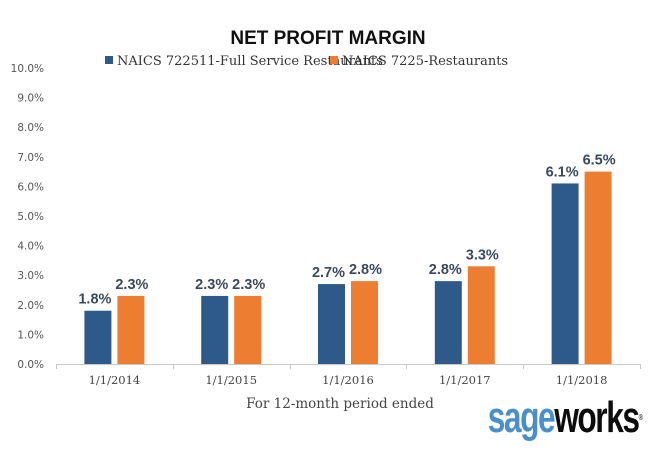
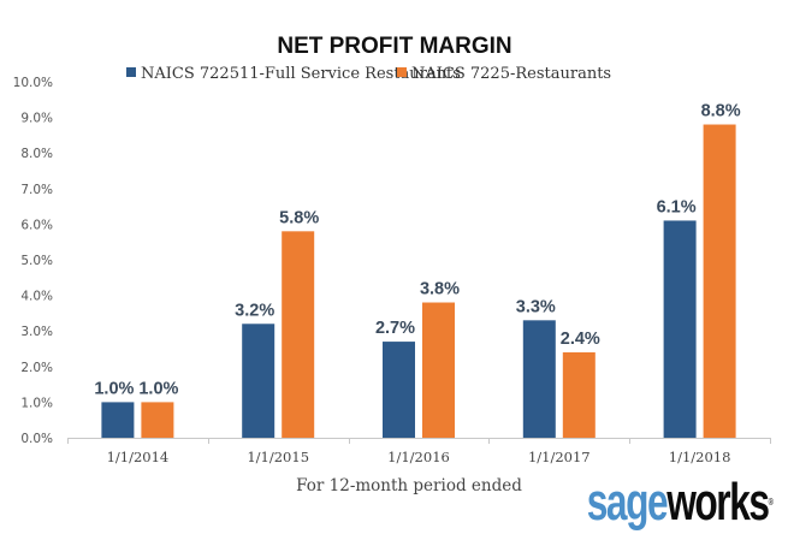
NAICS 722511-Full Service Restaurants/1/1/2014: 1.8% -> 1.0%
NAICS 7225-Restaurants/1/1/2014: 2.3% -> 1.0%
NAICS 722511-Full Service Restaurants/1/1/2015: 2.3% -> 3.2%
NAICS 7225-Restaurants/1/1/2015: 2.3% -> 5.8%
NAICS 7225-Restaurants/1/1/2016: 2.8% -> 3.8%
NAICS 722511-Full Service Restaurants/1/1/2017: 2.8% -> 3.3%
NAICS 7225-Restaurants/1/1/2017: 3.3% -> 2.4%
NAICS 7225-Restaurants/1/1/2018: 6.5% -> 8.8%
